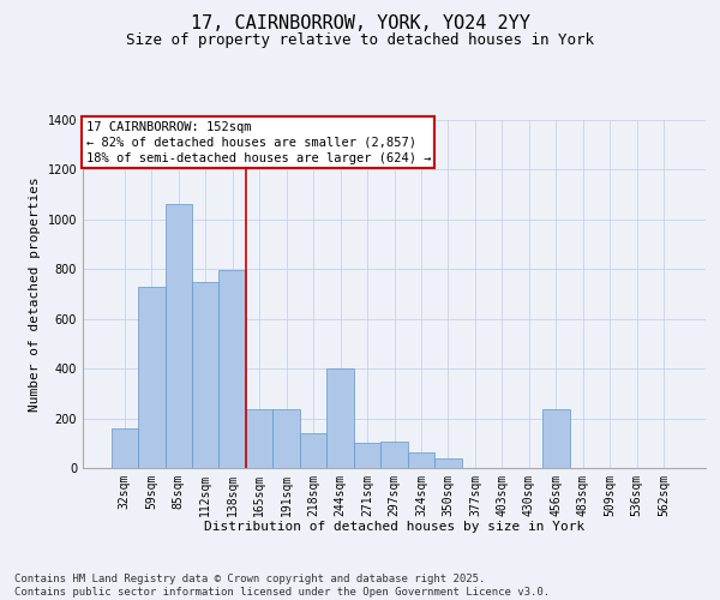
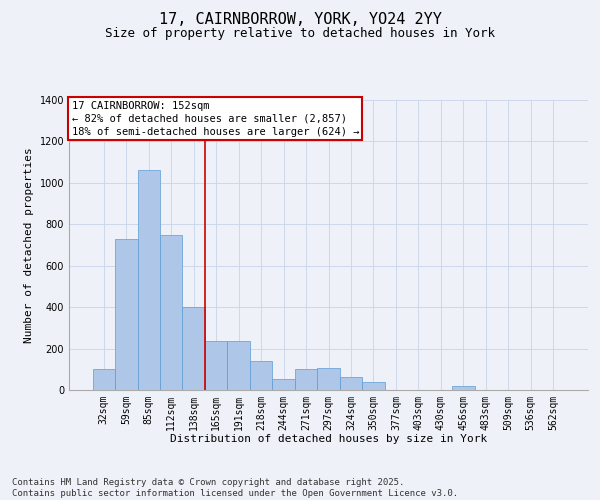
32sqm: 160 -> 100
138sqm: 795 -> 400
244sqm: 400 -> 55
456sqm: 235 -> 20
